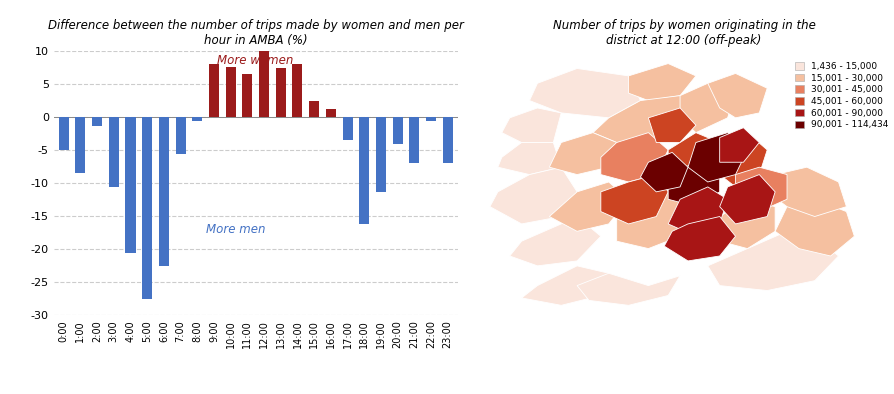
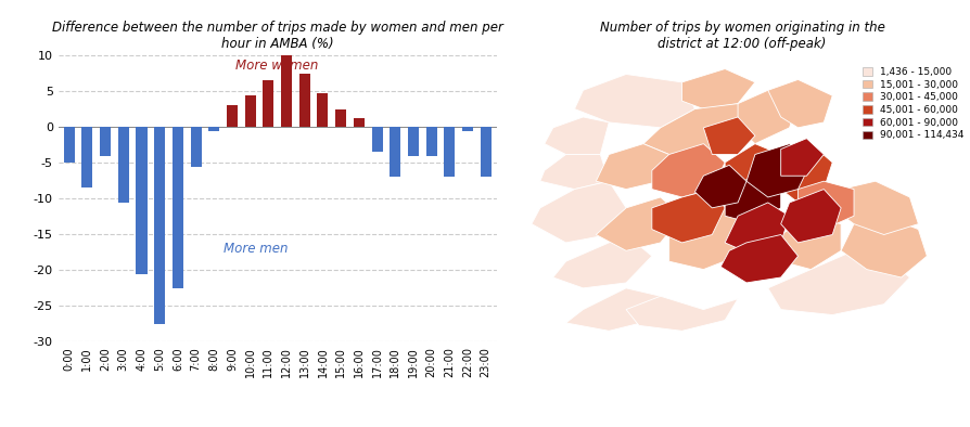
2:00: -1.4 -> -4.0
9:00: 8.0 -> 3.0
10:00: 7.6 -> 4.5
14:00: 8.0 -> 4.8
18:00: -16.2 -> -7.0
19:00: -11.4 -> -4.0
